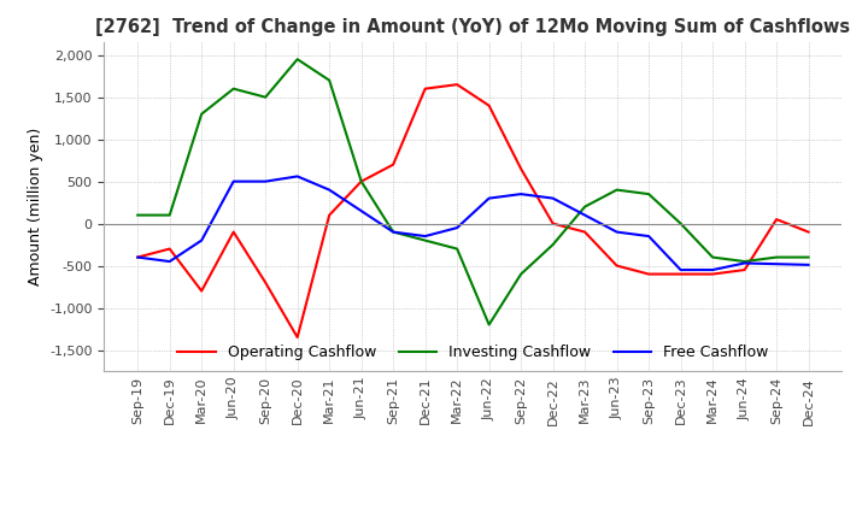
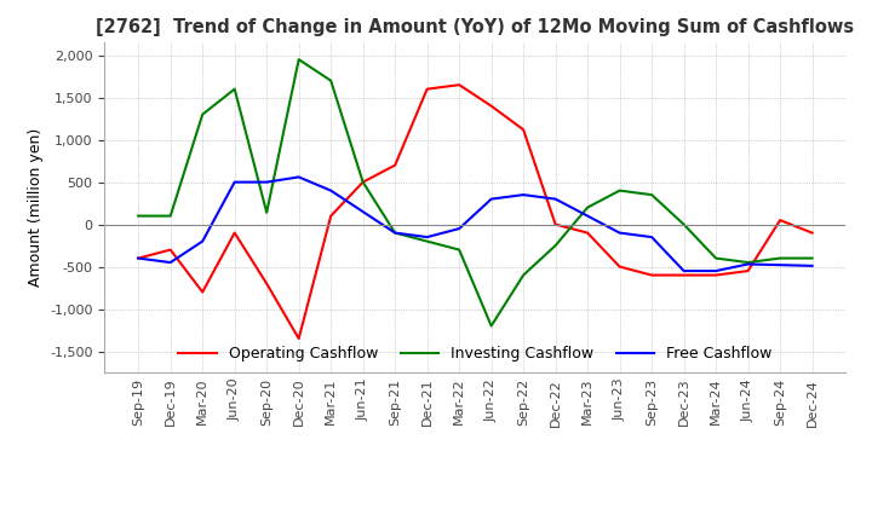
Investing Cashflow/Sep-20: 1,500 -> 140
Operating Cashflow/Sep-22: 650 -> 1,120
